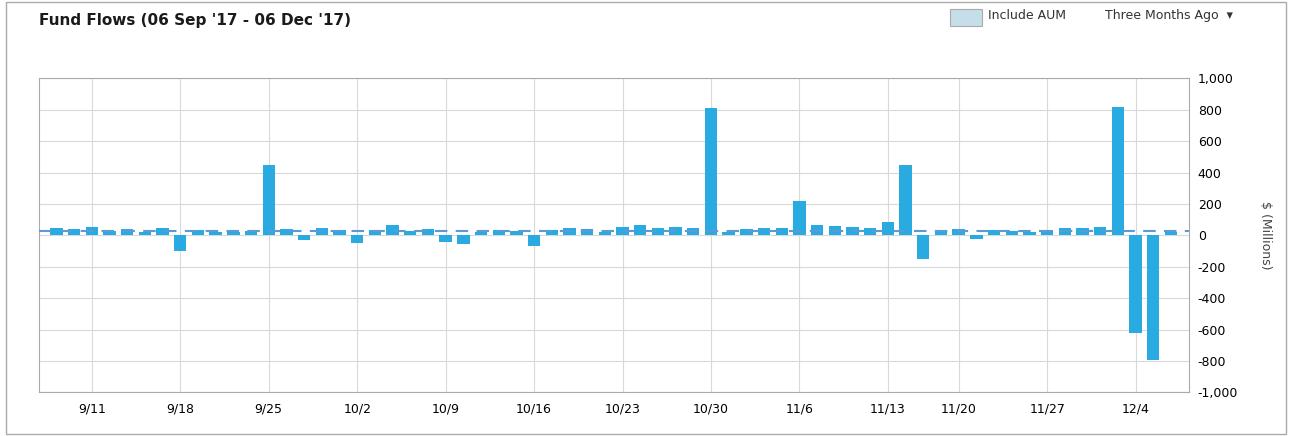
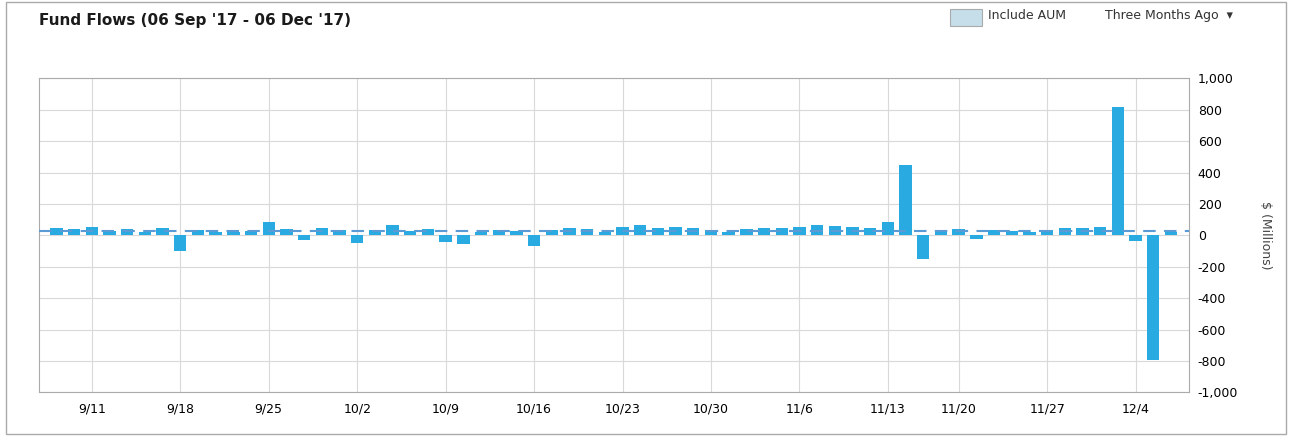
9/25: 450 -> 80
10/30: 810 -> 40
11/6: 220 -> 60
12/4: -620 -> -40
